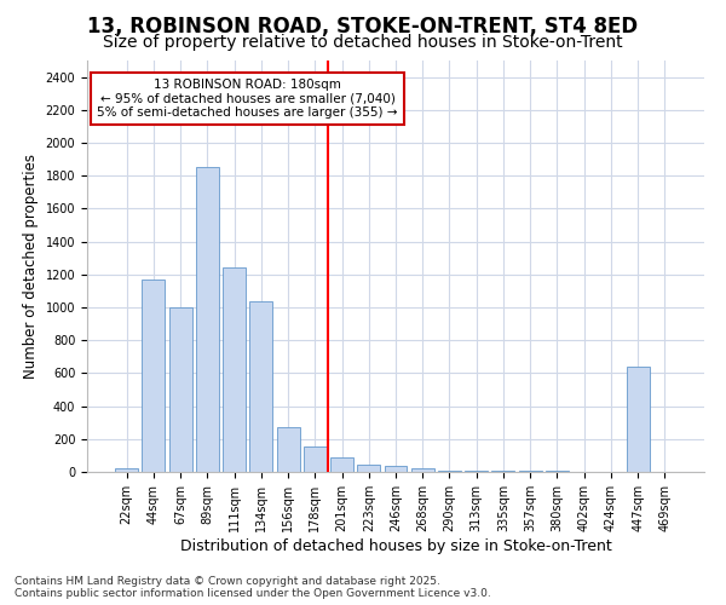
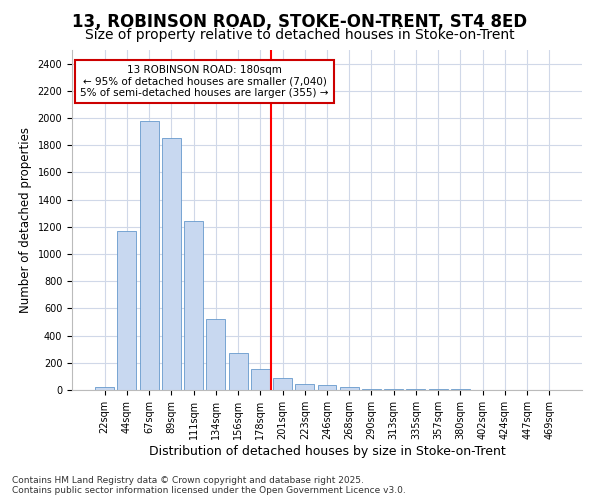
67sqm: 1000 -> 1980
134sqm: 1040 -> 520
447sqm: 640 -> 0
